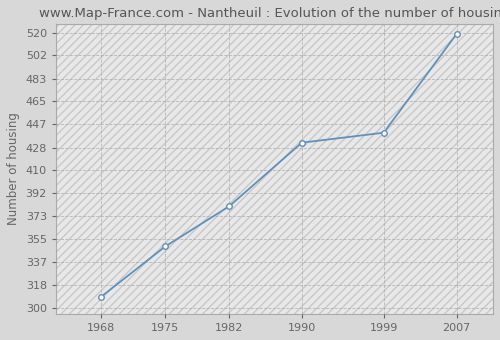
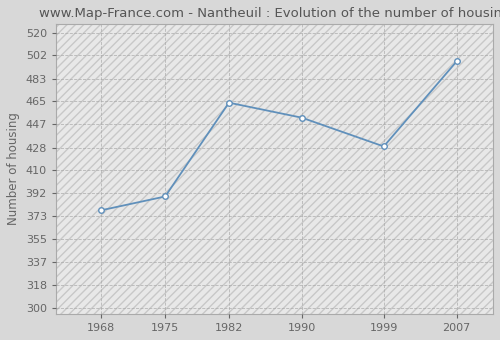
1968: 309 -> 378
1975: 349 -> 389
1982: 381 -> 464
1990: 432 -> 452
1999: 440 -> 429
2007: 519 -> 497
